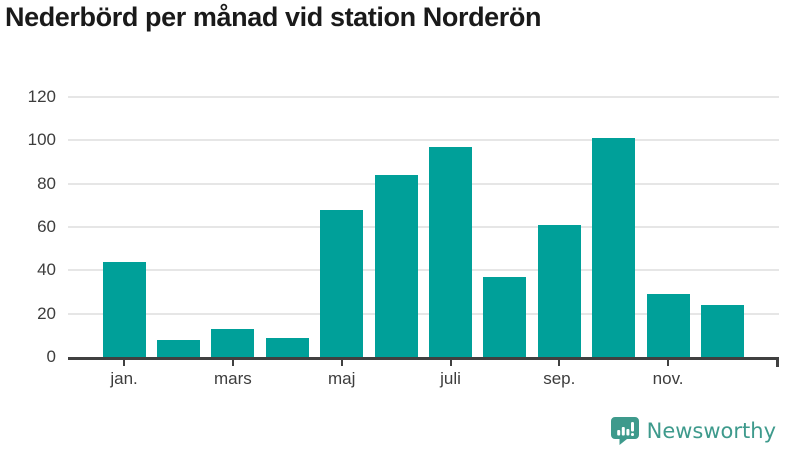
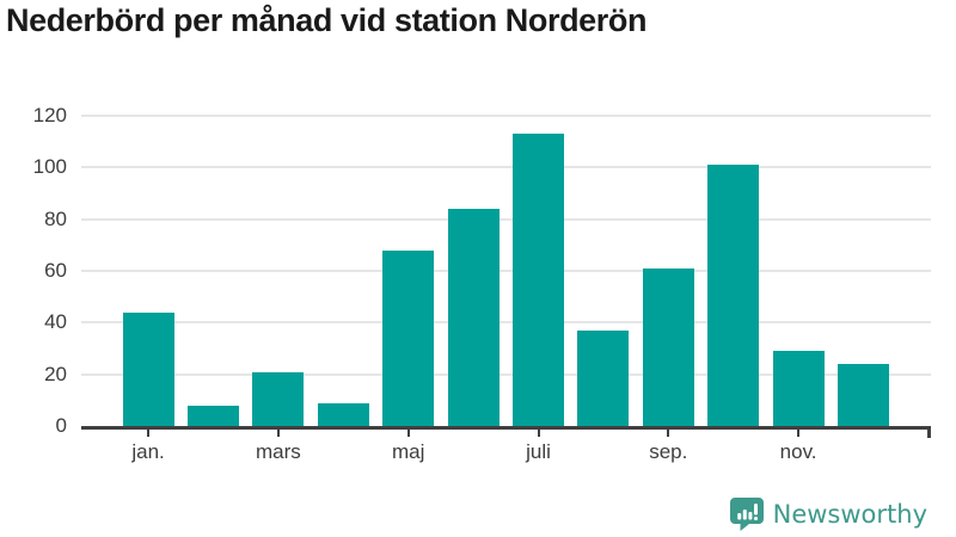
mars: 13 -> 21
juli: 97 -> 113
